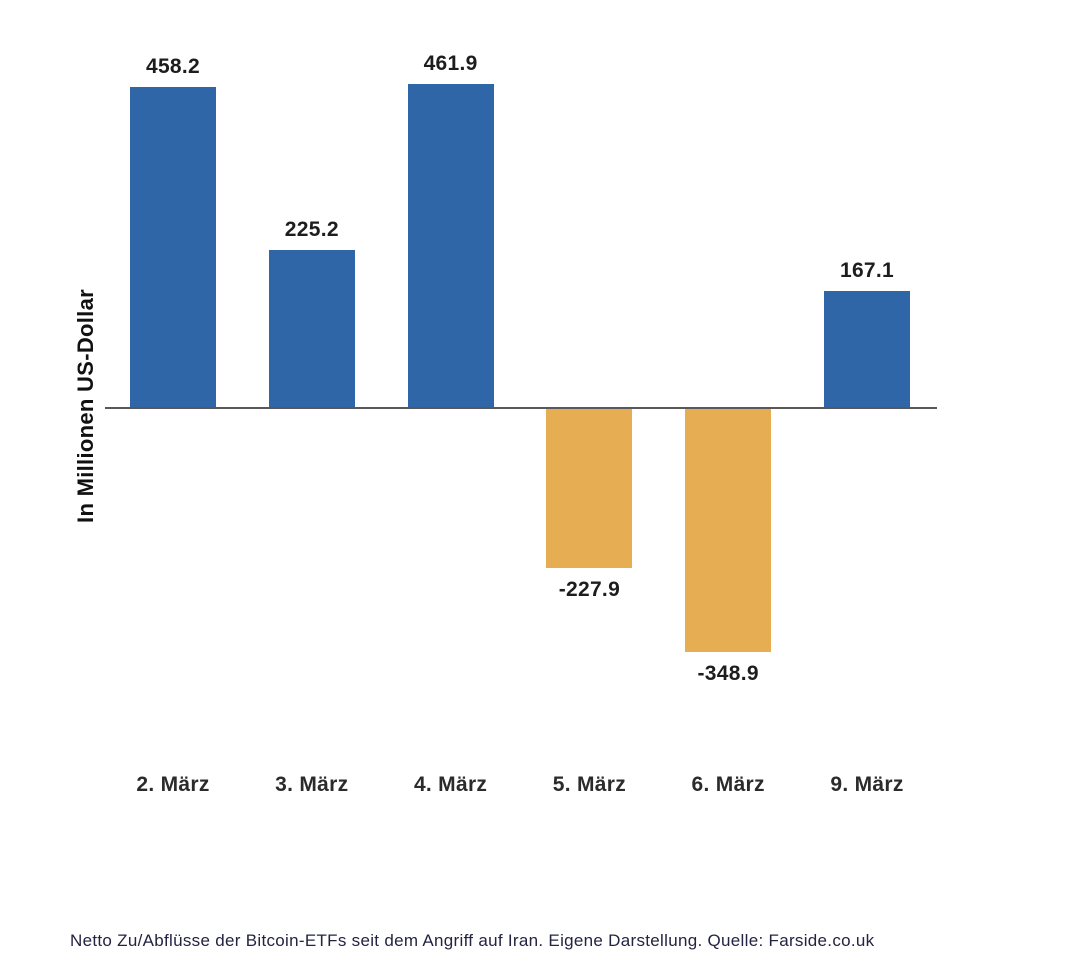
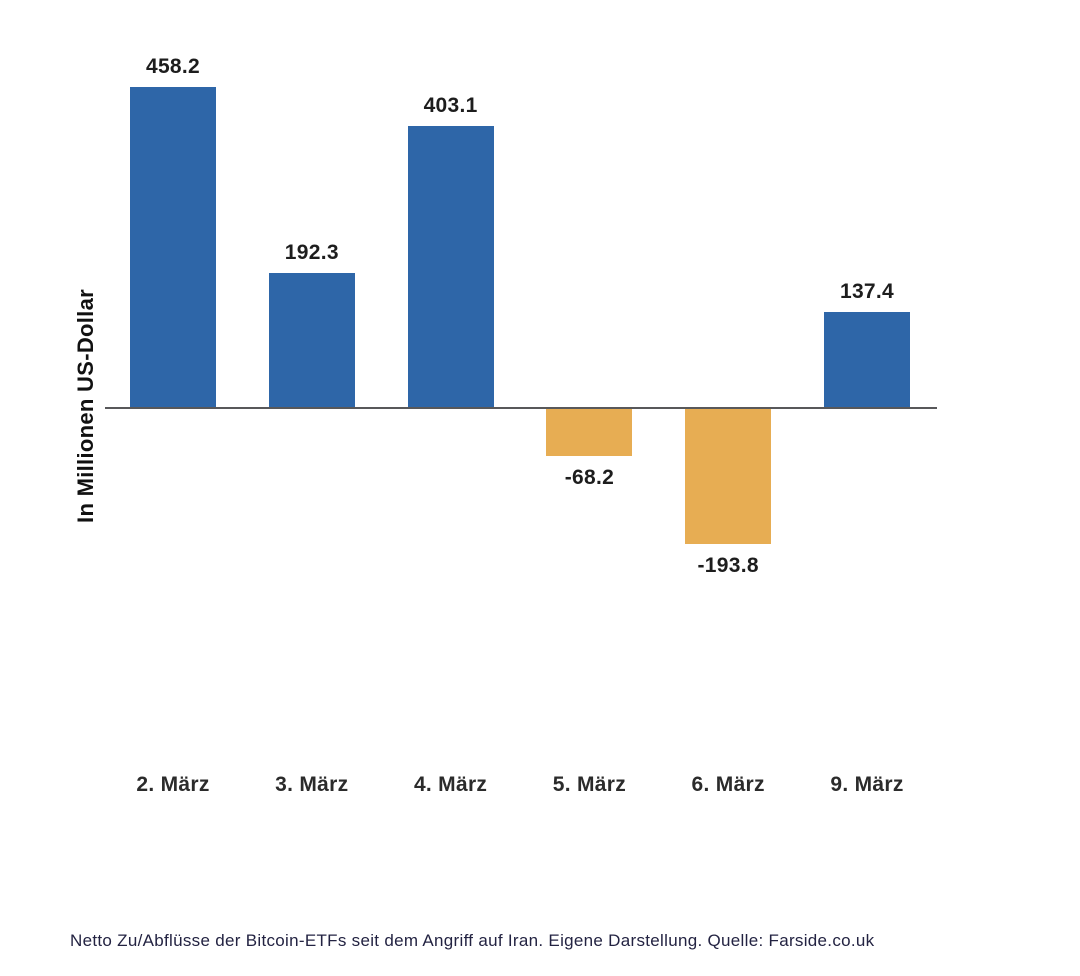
3. März: 225.2 -> 192.3
4. März: 461.9 -> 403.1
5. März: -227.9 -> -68.2
6. März: -348.9 -> -193.8
9. März: 167.1 -> 137.4
